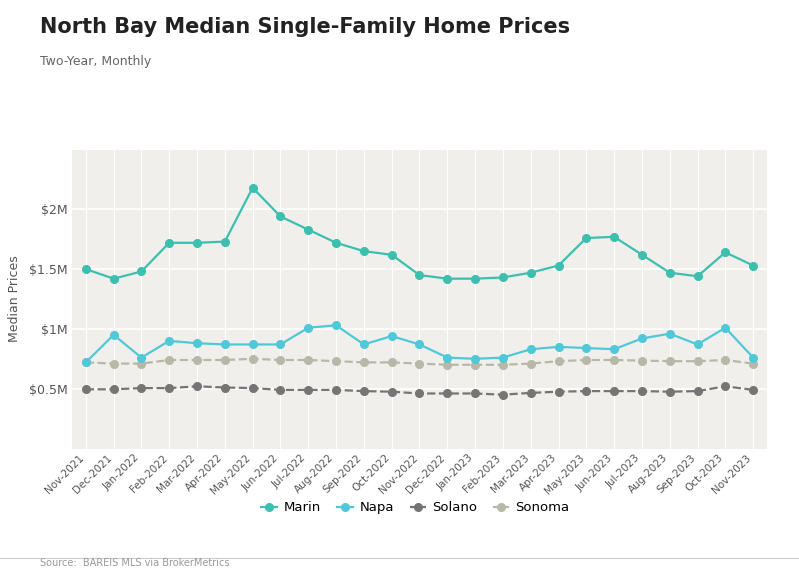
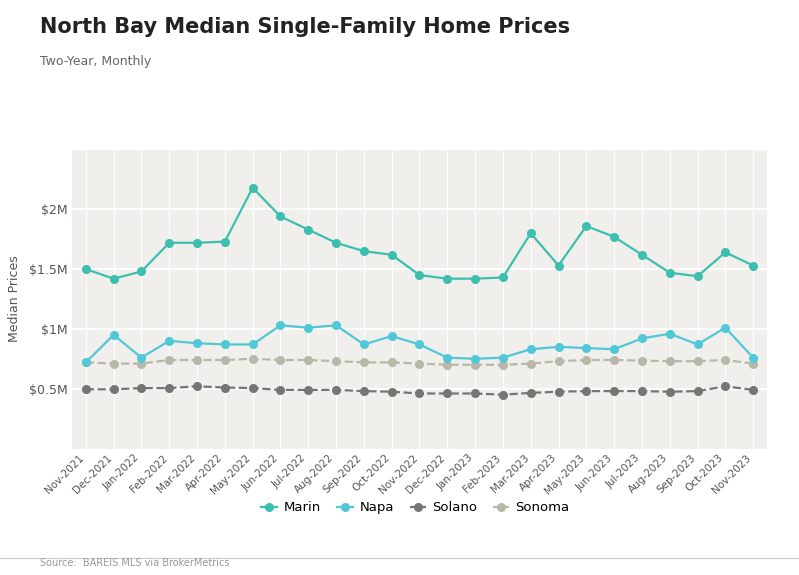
Napa/Jun-2022: $0.87M -> $1.03M
Marin/Mar-2023: $1.47M -> $1.80M
Marin/May-2023: $1.76M -> $1.86M
